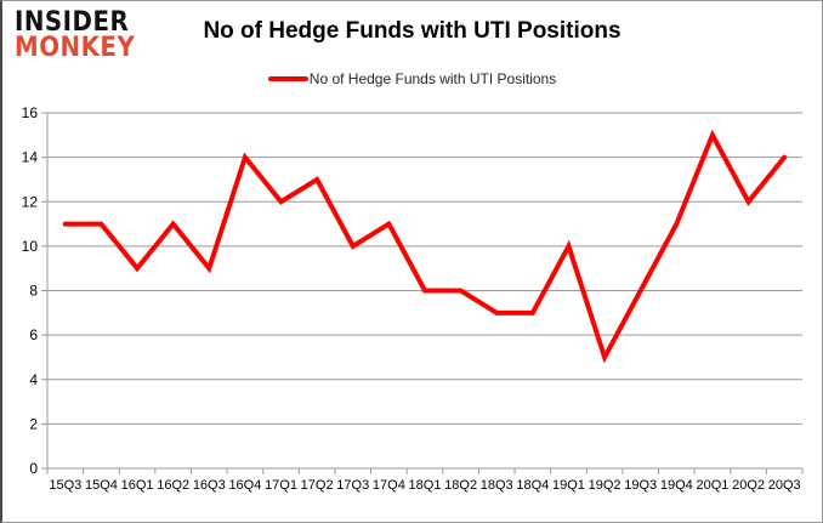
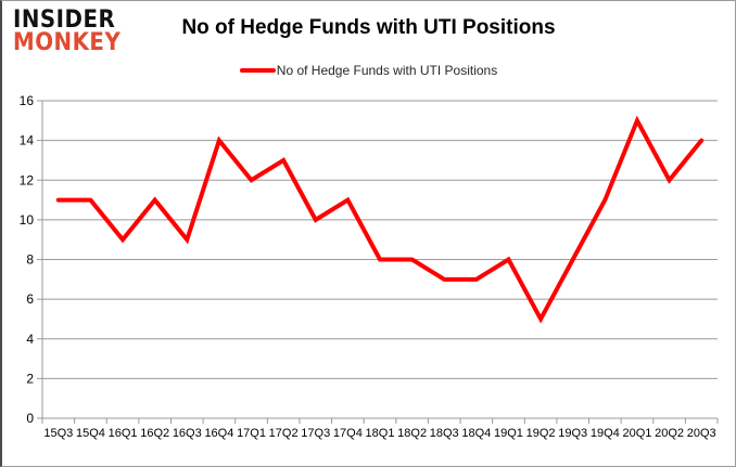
19Q1: 10 -> 8
